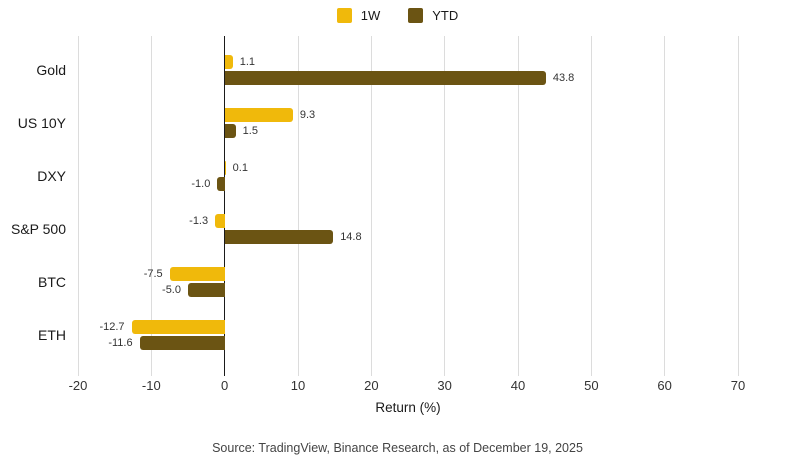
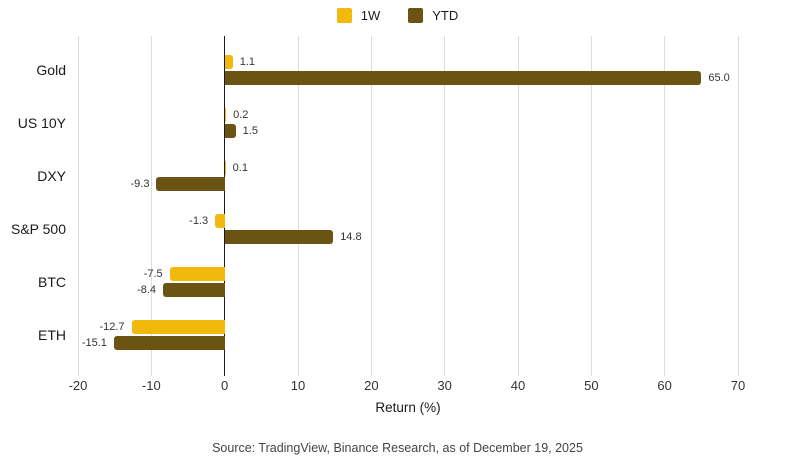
YTD/Gold: 43.8 -> 65.0
1W/US 10Y: 9.3 -> 0.2
YTD/DXY: -1.0 -> -9.3
YTD/BTC: -5.0 -> -8.4
YTD/ETH: -11.6 -> -15.1
